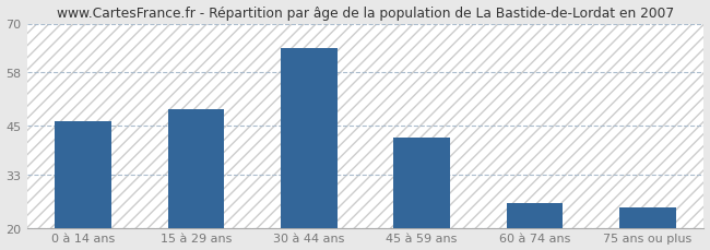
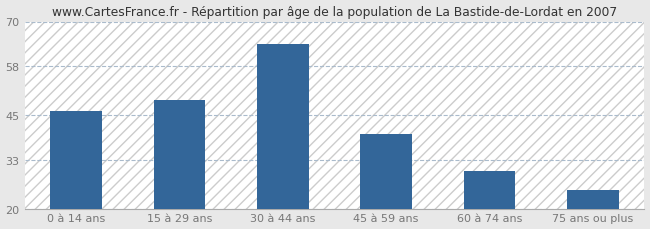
45 à 59 ans: 42 -> 40
60 à 74 ans: 26 -> 30
